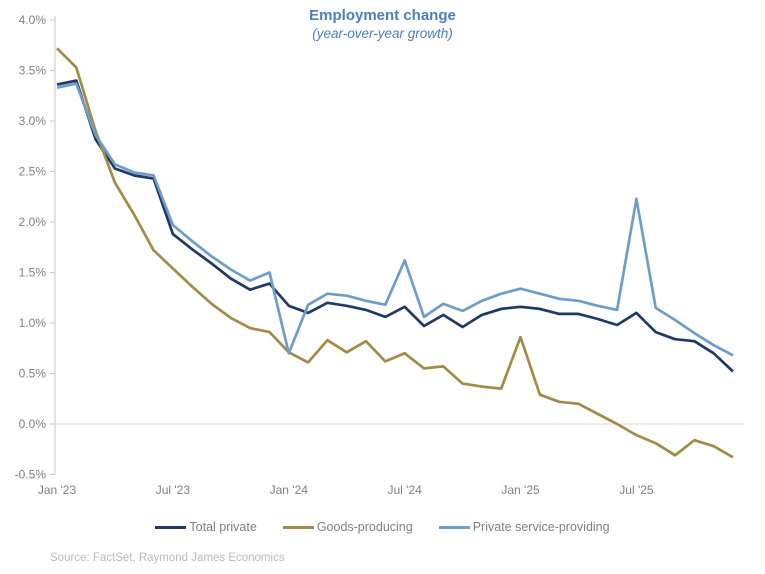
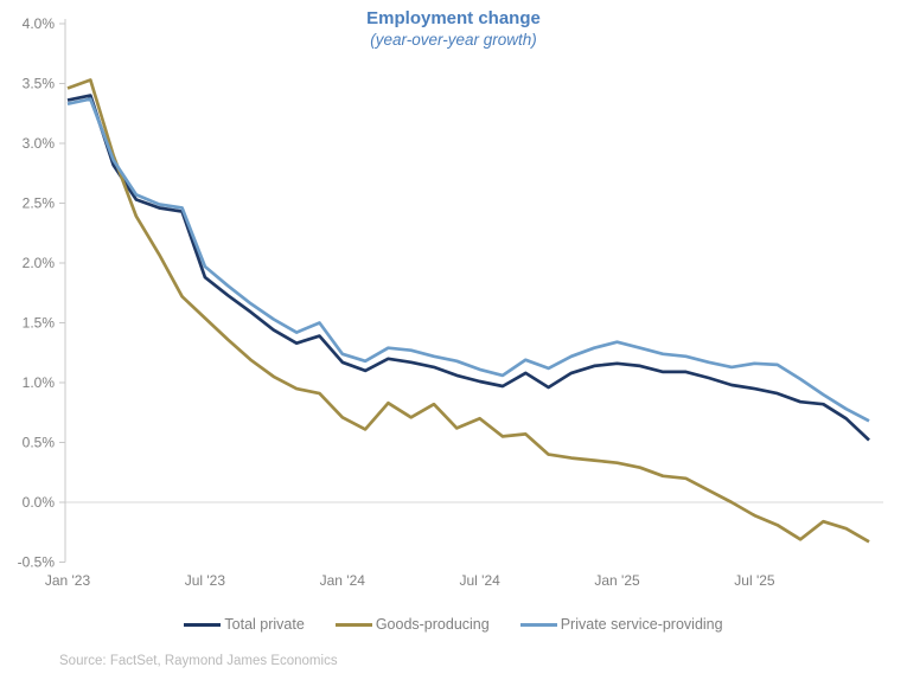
Goods-producing/Jan '23: 3.72% -> 3.46%
Private service-providing/Jan '24: 0.70% -> 1.24%
Total private/Jul '24: 1.16% -> 1.01%
Private service-providing/Jul '24: 1.62% -> 1.11%
Goods-producing/Jan '25: 0.86% -> 0.33%
Total private/Jul '25: 1.10% -> 0.95%
Private service-providing/Jul '25: 2.23% -> 1.16%
